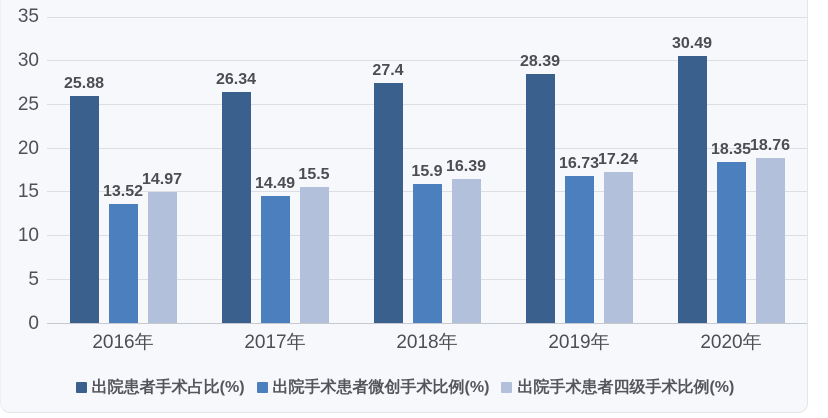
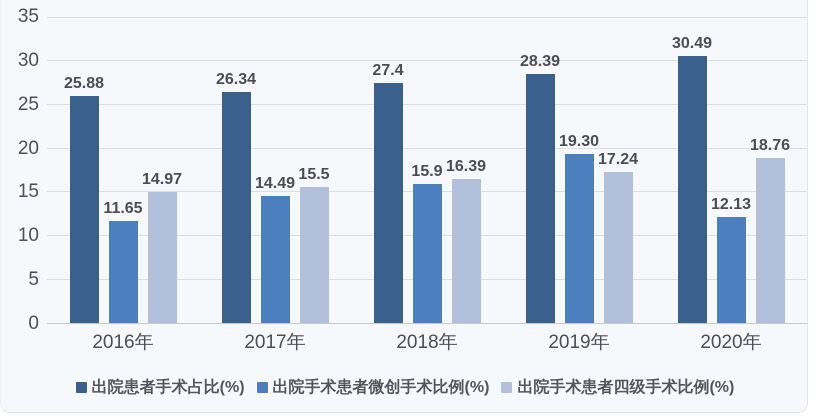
出院手术患者微创手术比例(%)/2016年: 13.52 -> 11.65
出院手术患者微创手术比例(%)/2019年: 16.73 -> 19.30
出院手术患者微创手术比例(%)/2020年: 18.35 -> 12.13
